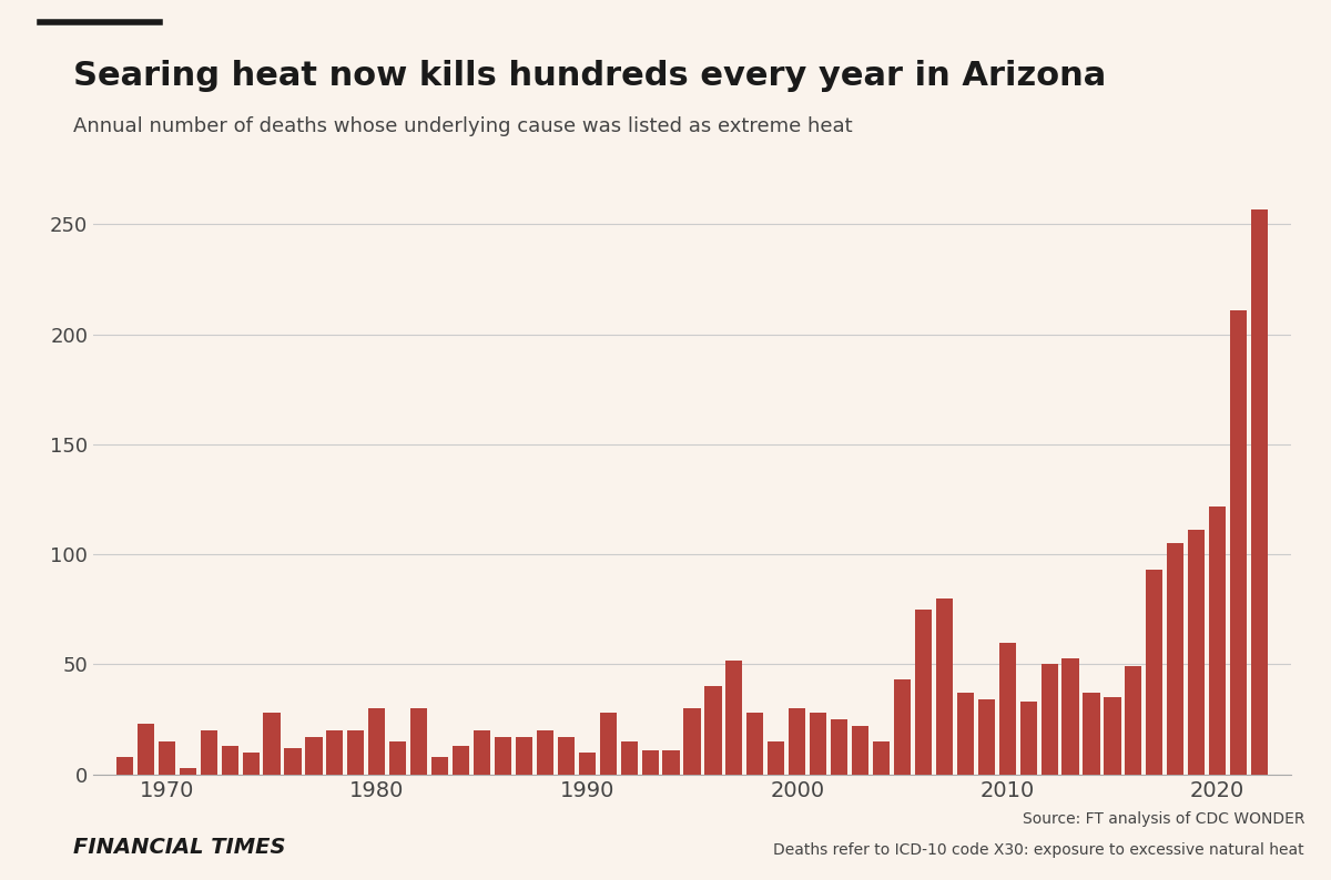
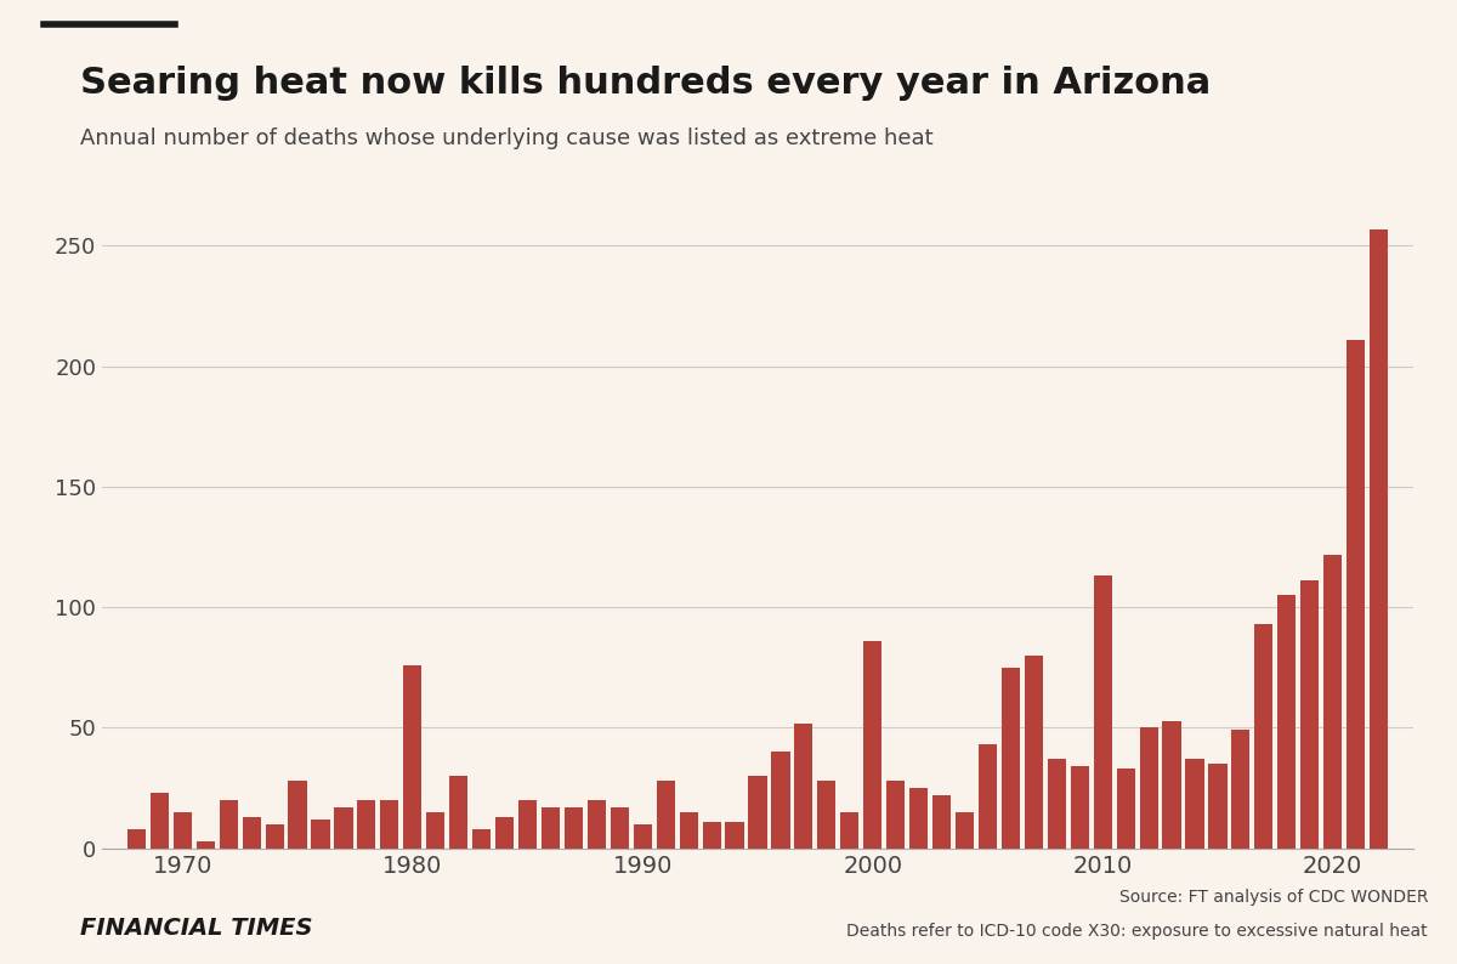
1980: 30 -> 76
2000: 30 -> 86
2010: 60 -> 113
